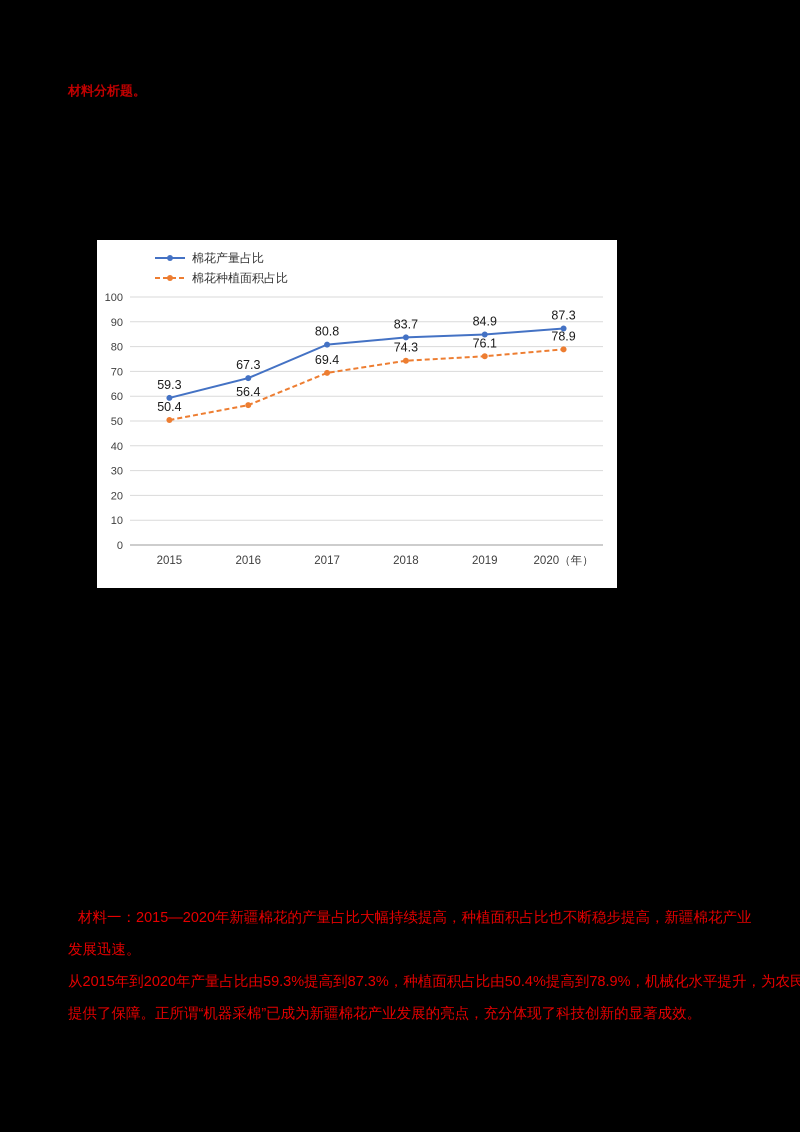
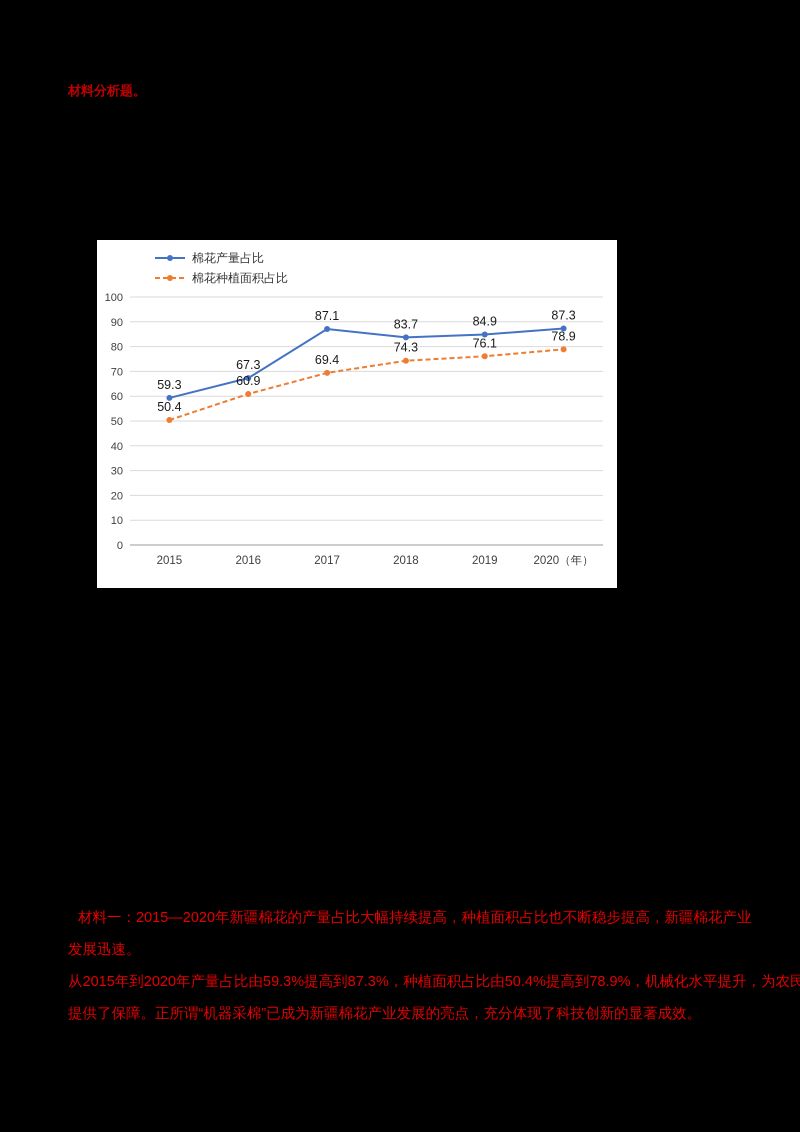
棉花种植面积占比/2016: 56.4 -> 60.9
棉花产量占比/2017: 80.8 -> 87.1
